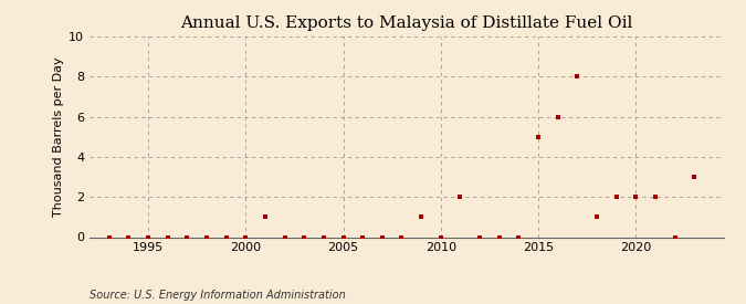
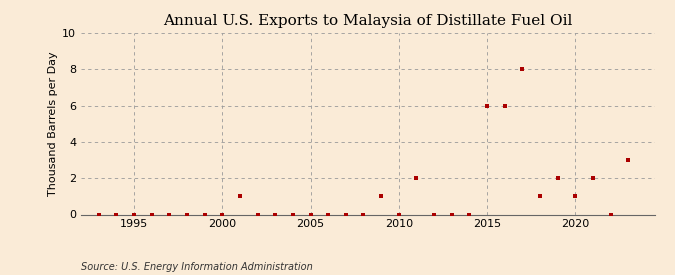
2015: 5 -> 6
2020: 2 -> 1
